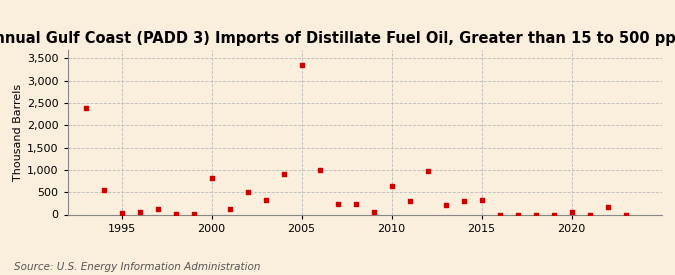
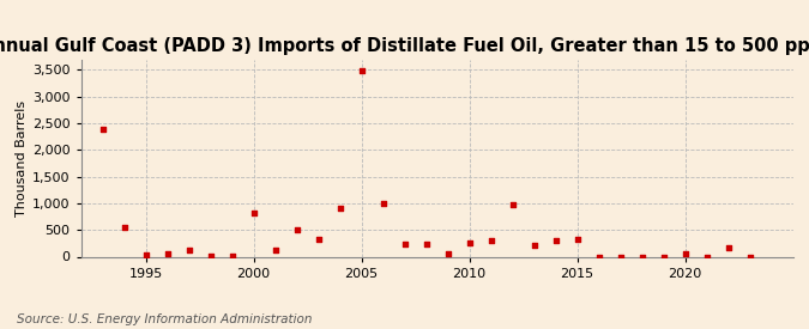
2005: 3,350 -> 3,480
2010: 650 -> 250
